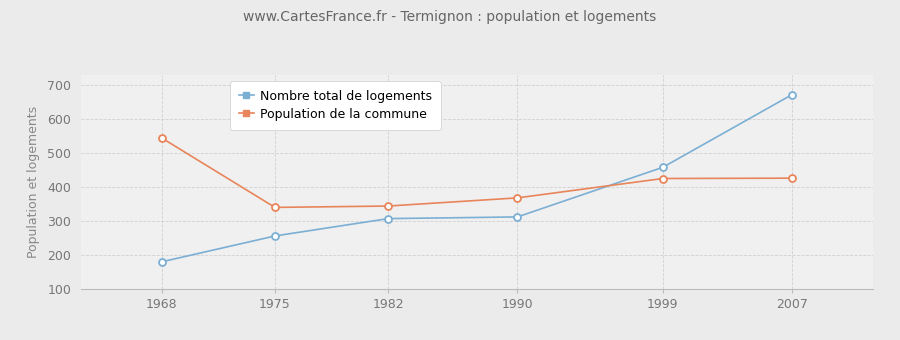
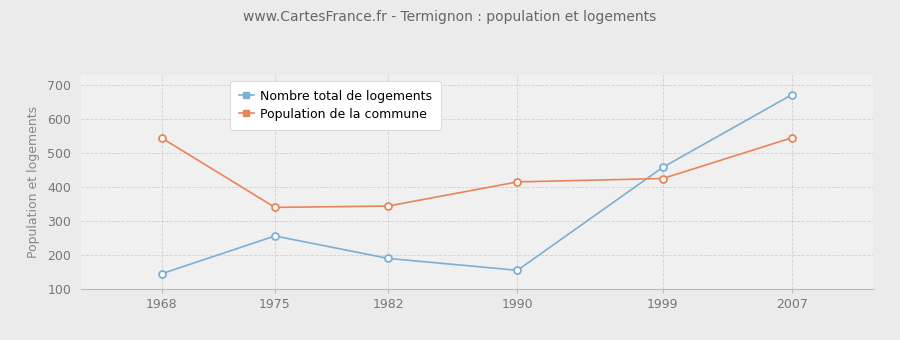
Nombre total de logements/1968: 180 -> 145
Nombre total de logements/1982: 307 -> 190
Nombre total de logements/1990: 312 -> 155
Population de la commune/1990: 368 -> 415
Population de la commune/2007: 426 -> 545
